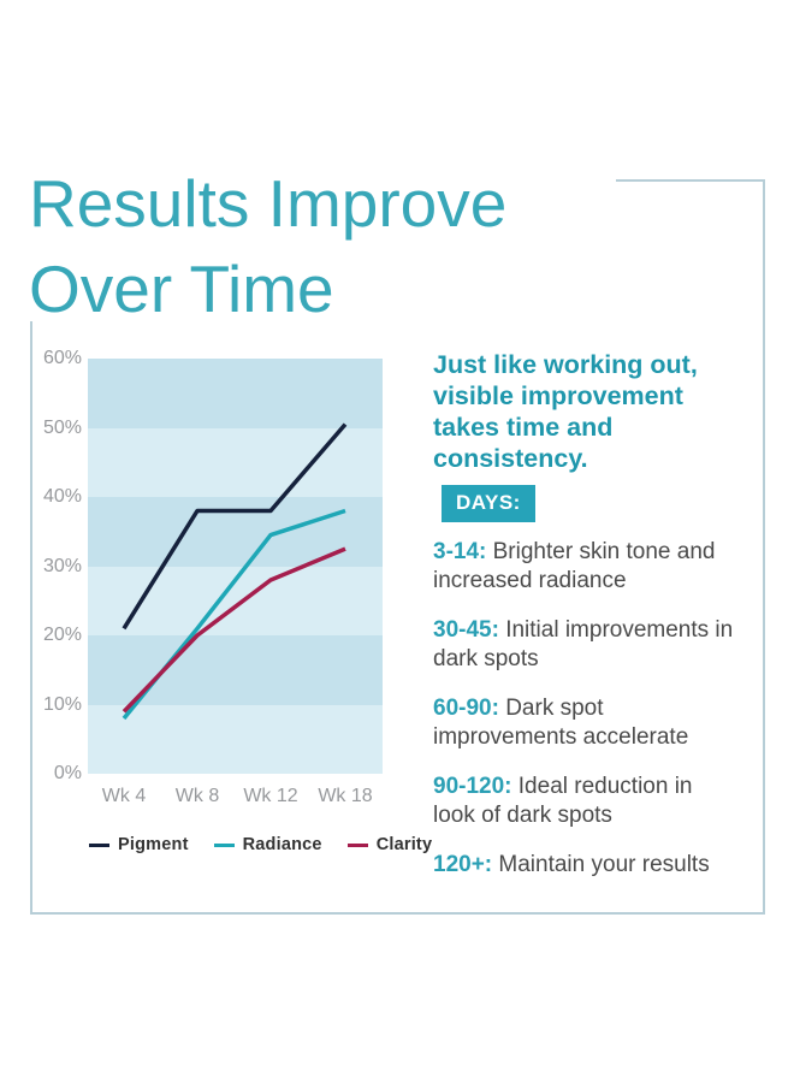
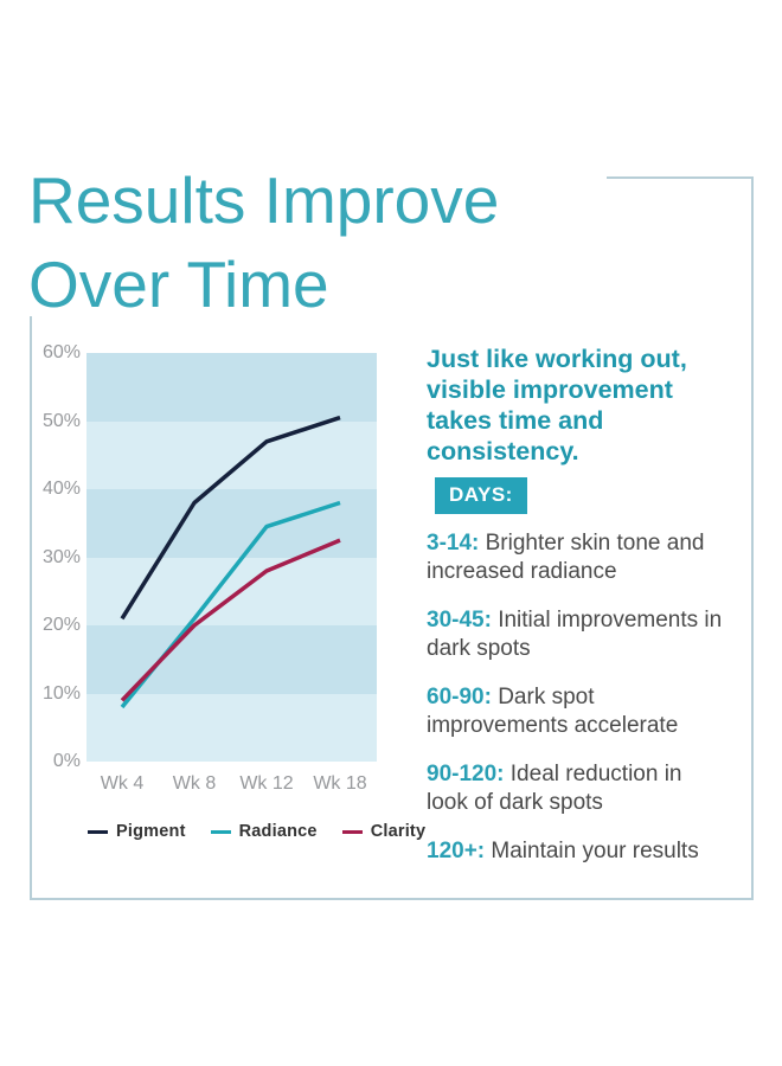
Pigment/Wk 12: 38% -> 47%
